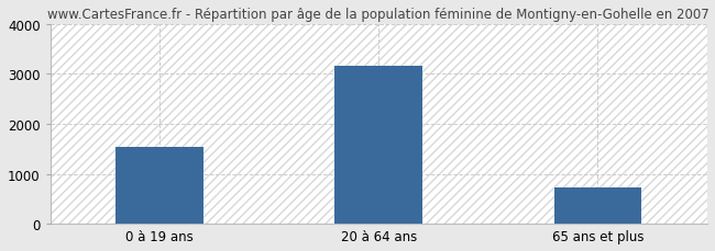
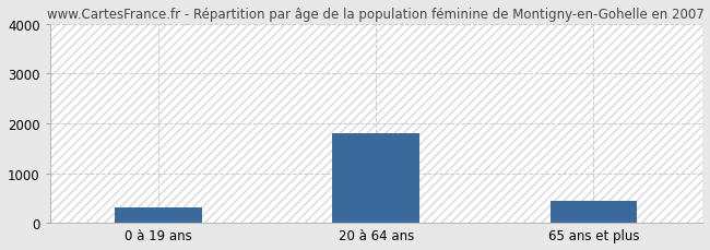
0 à 19 ans: 1540 -> 300
20 à 64 ans: 3150 -> 1800
65 ans et plus: 730 -> 450
